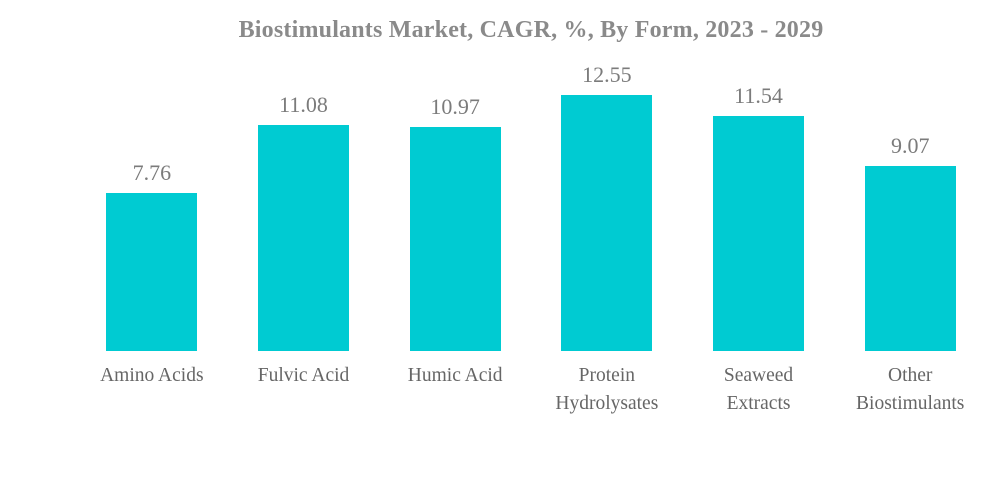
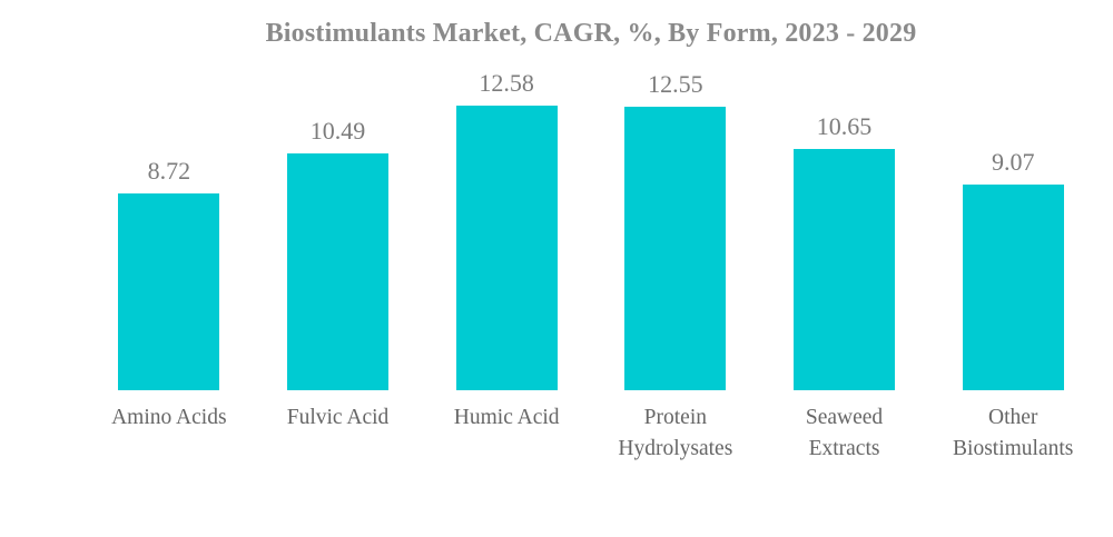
Amino Acids: 7.76 -> 8.72
Fulvic Acid: 11.08 -> 10.49
Humic Acid: 10.97 -> 12.58
Seaweed Extracts: 11.54 -> 10.65
